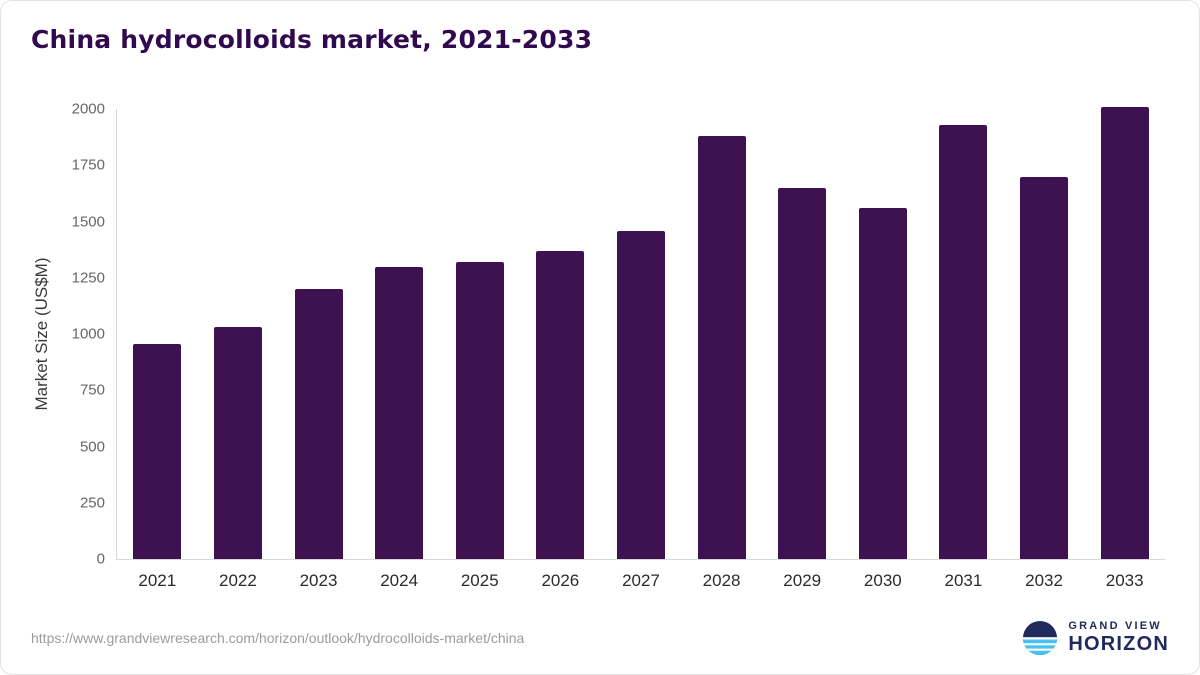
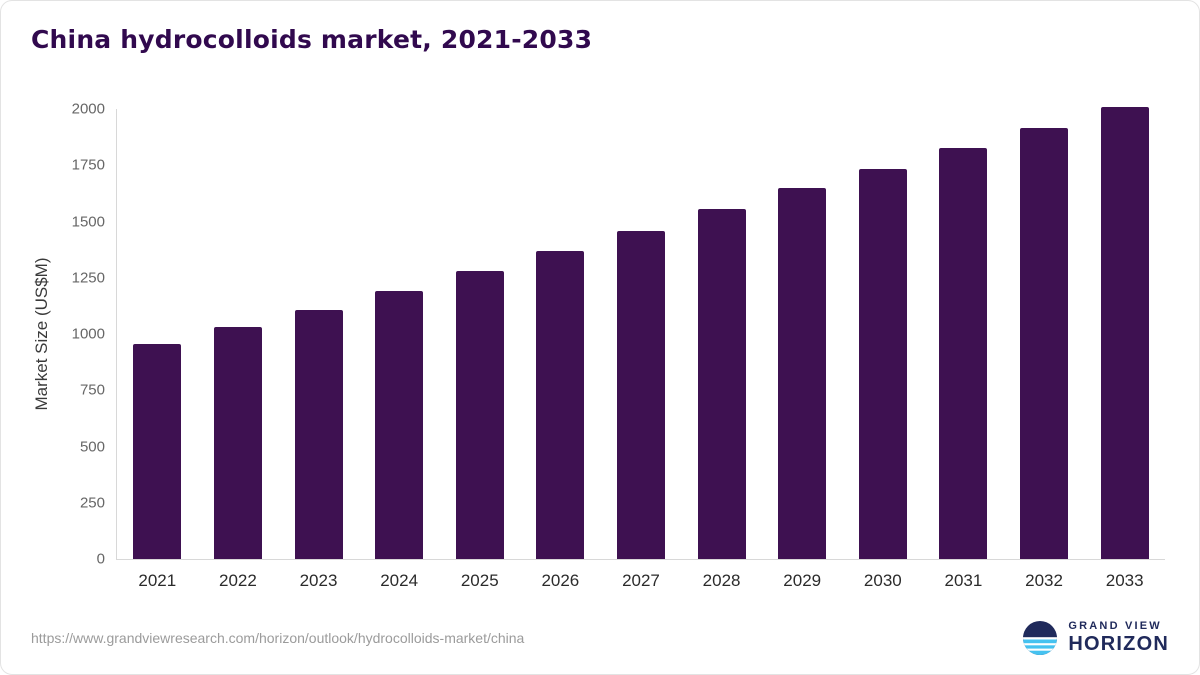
2023: 1200 -> 1100
2024: 1300 -> 1190
2025: 1320 -> 1280
2028: 1880 -> 1560
2030: 1560 -> 1740
2031: 1930 -> 1820
2032: 1700 -> 1920
